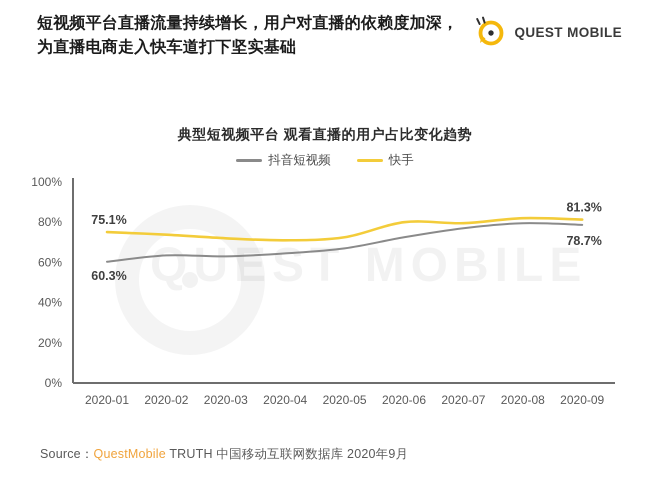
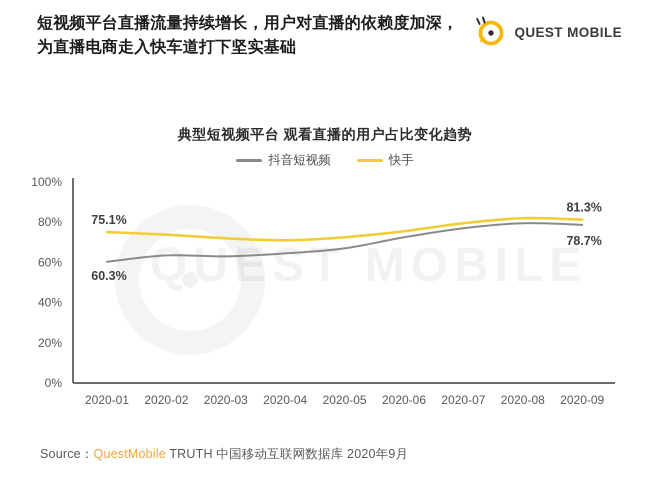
快手/2020-06: 80% -> 76%
